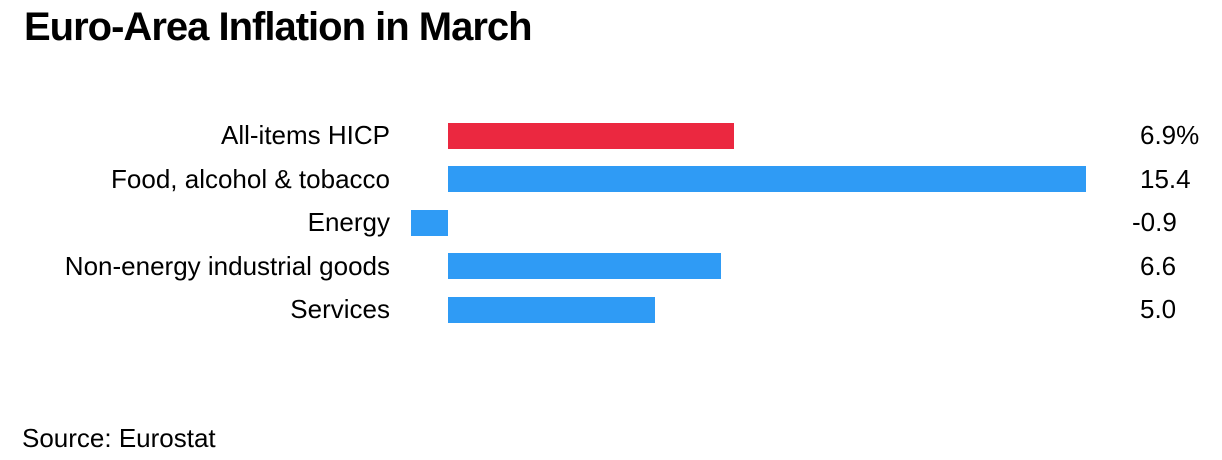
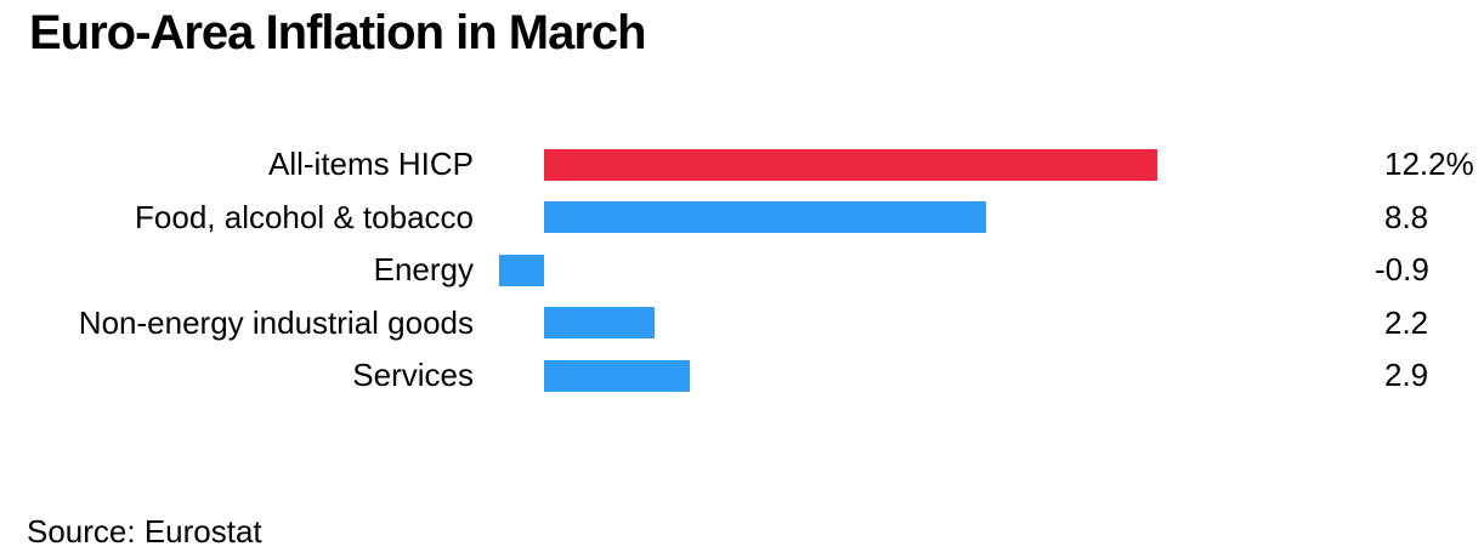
All-items HICP: 6.9% -> 12.2%
Food, alcohol & tobacco: 15.4 -> 8.8
Non-energy industrial goods: 6.6 -> 2.2
Services: 5.0 -> 2.9
